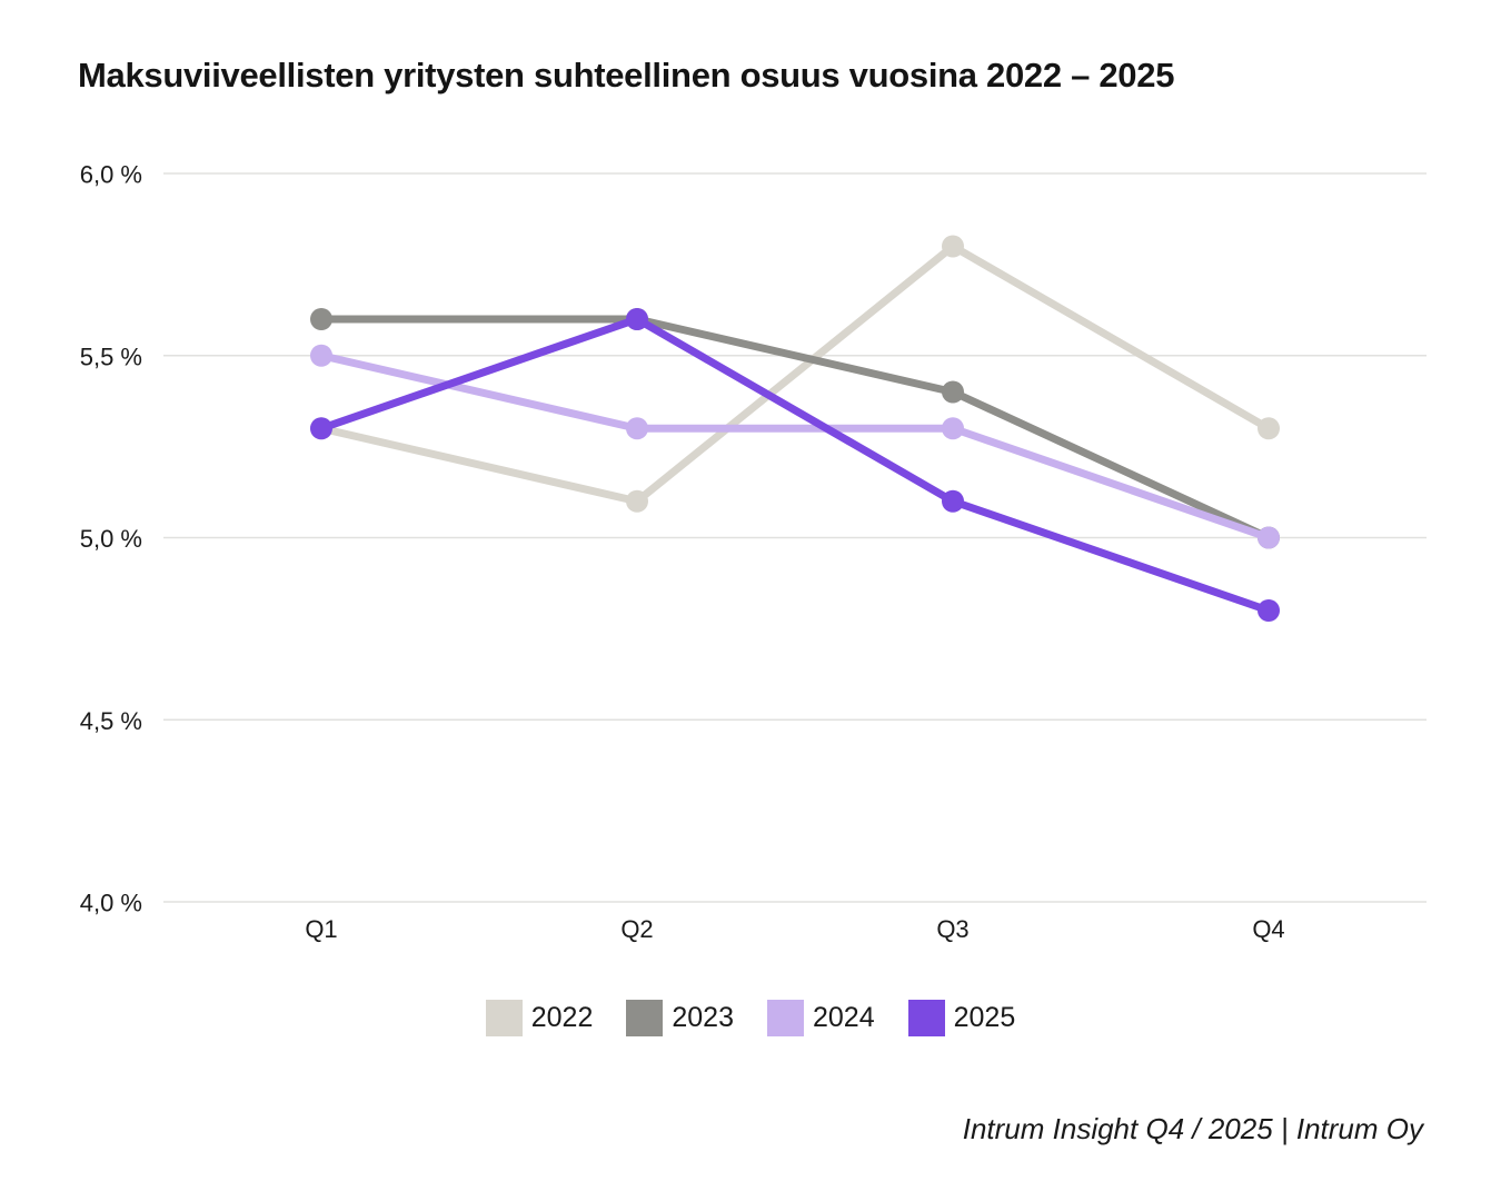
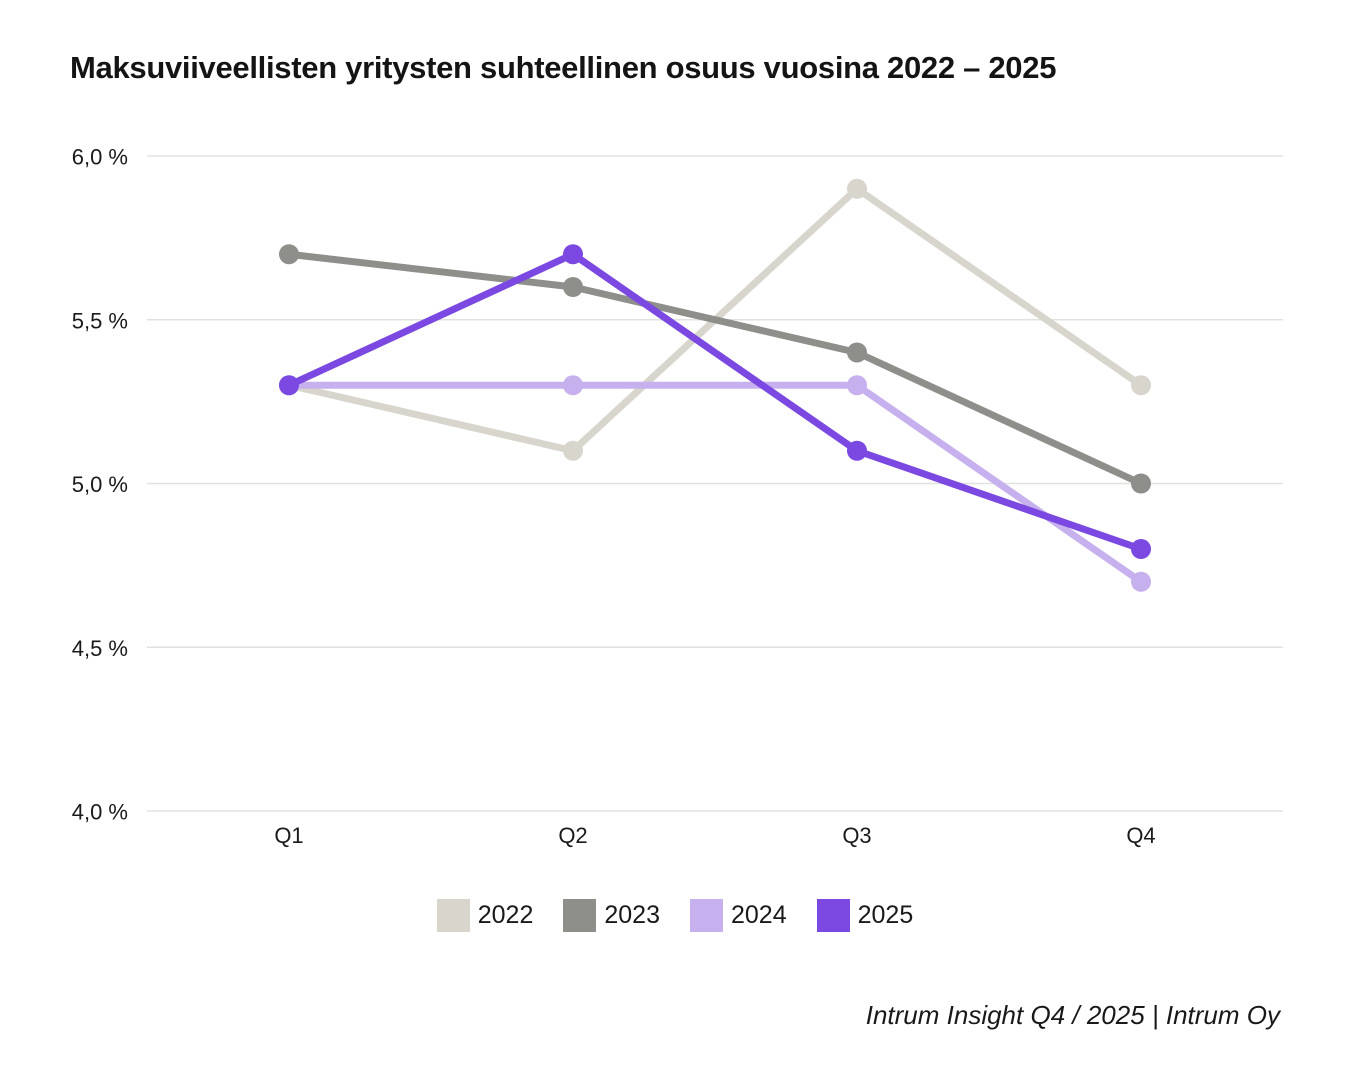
2023/Q1: 5,6% -> 5,7%
2024/Q1: 5,5% -> 5,3%
2025/Q2: 5,6% -> 5,7%
2022/Q3: 5,8% -> 5,9%
2024/Q4: 5,0% -> 4,7%
